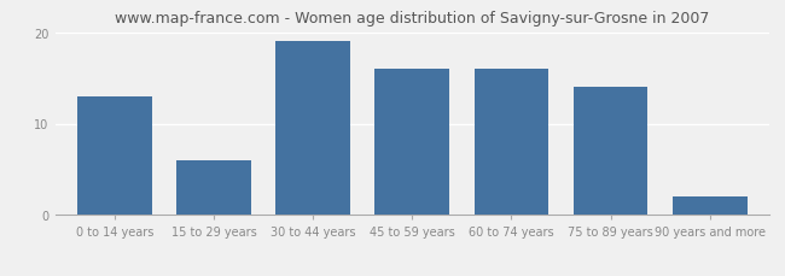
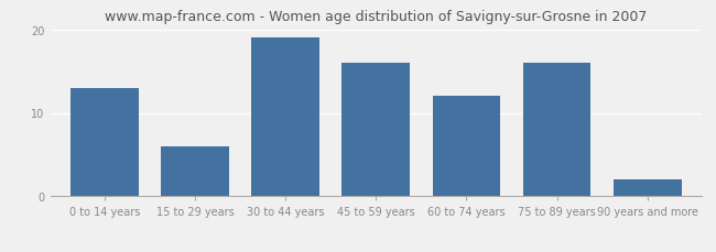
60 to 74 years: 16 -> 12
75 to 89 years: 14 -> 16
